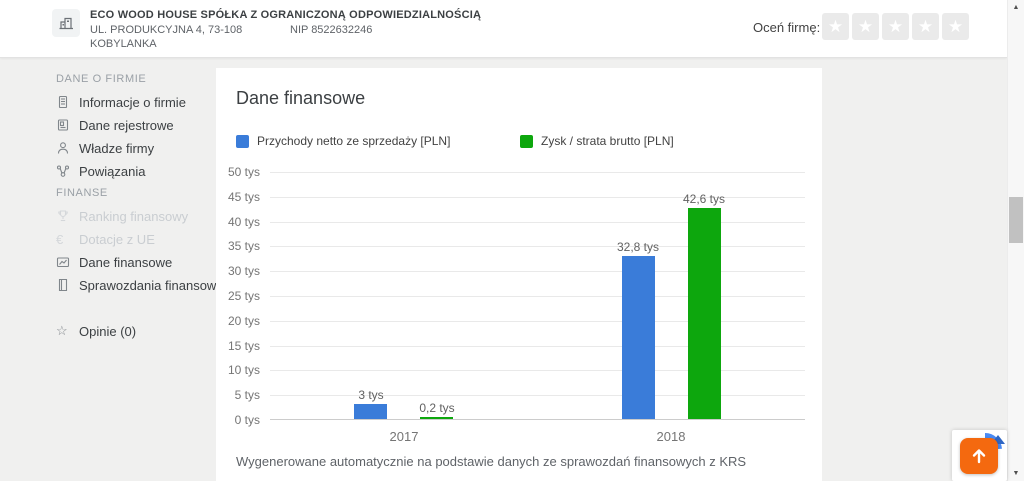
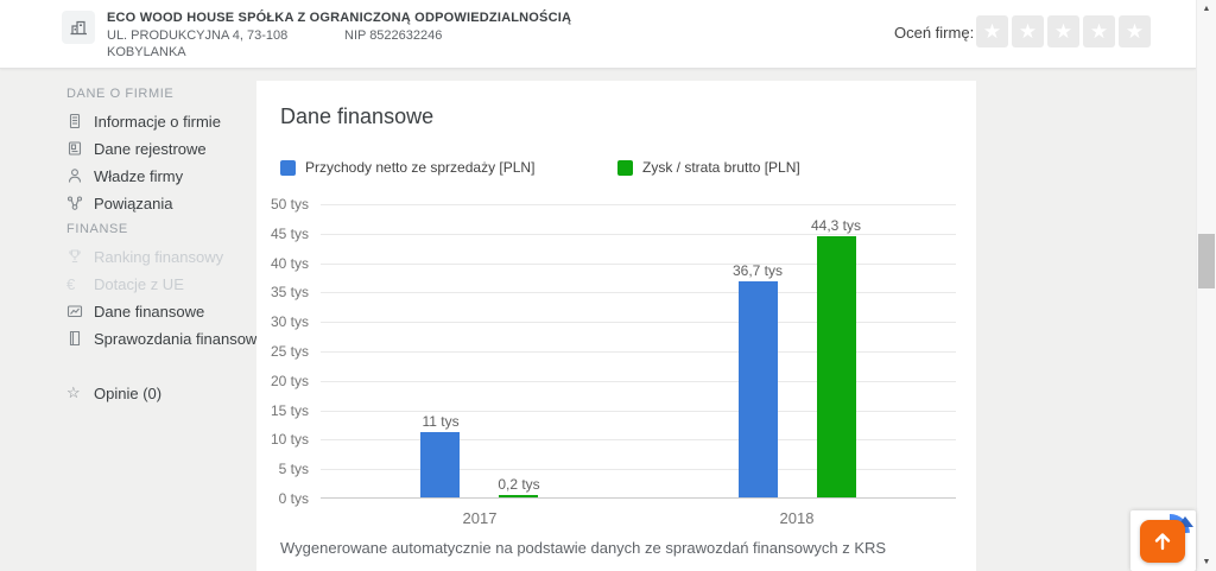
Przychody netto ze sprzedaży [PLN]/2017: 3 -> 11
Przychody netto ze sprzedaży [PLN]/2018: 32,8 -> 36,7
Zysk / strata brutto [PLN]/2018: 42,6 -> 44,3
